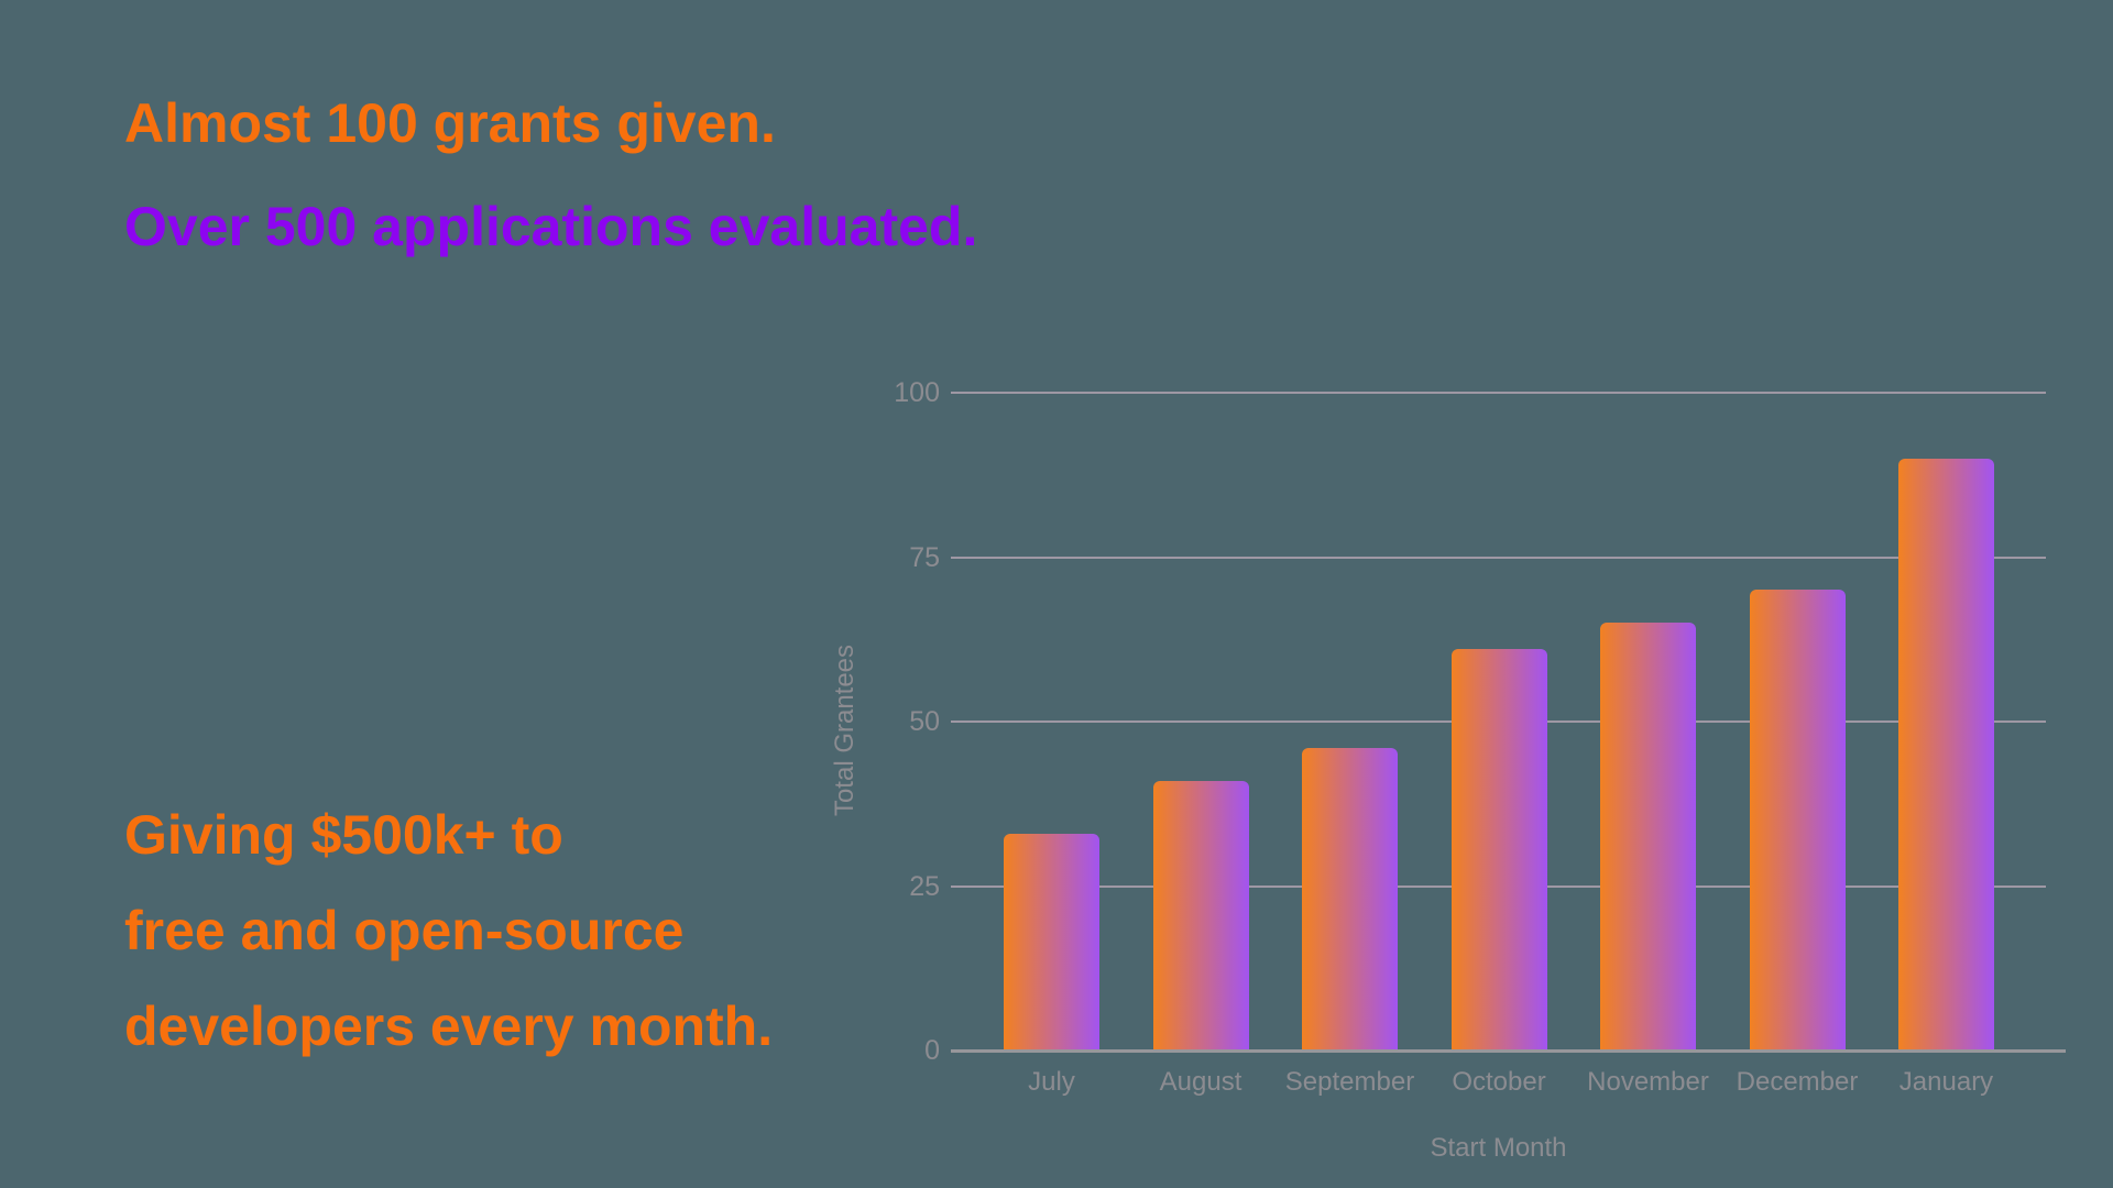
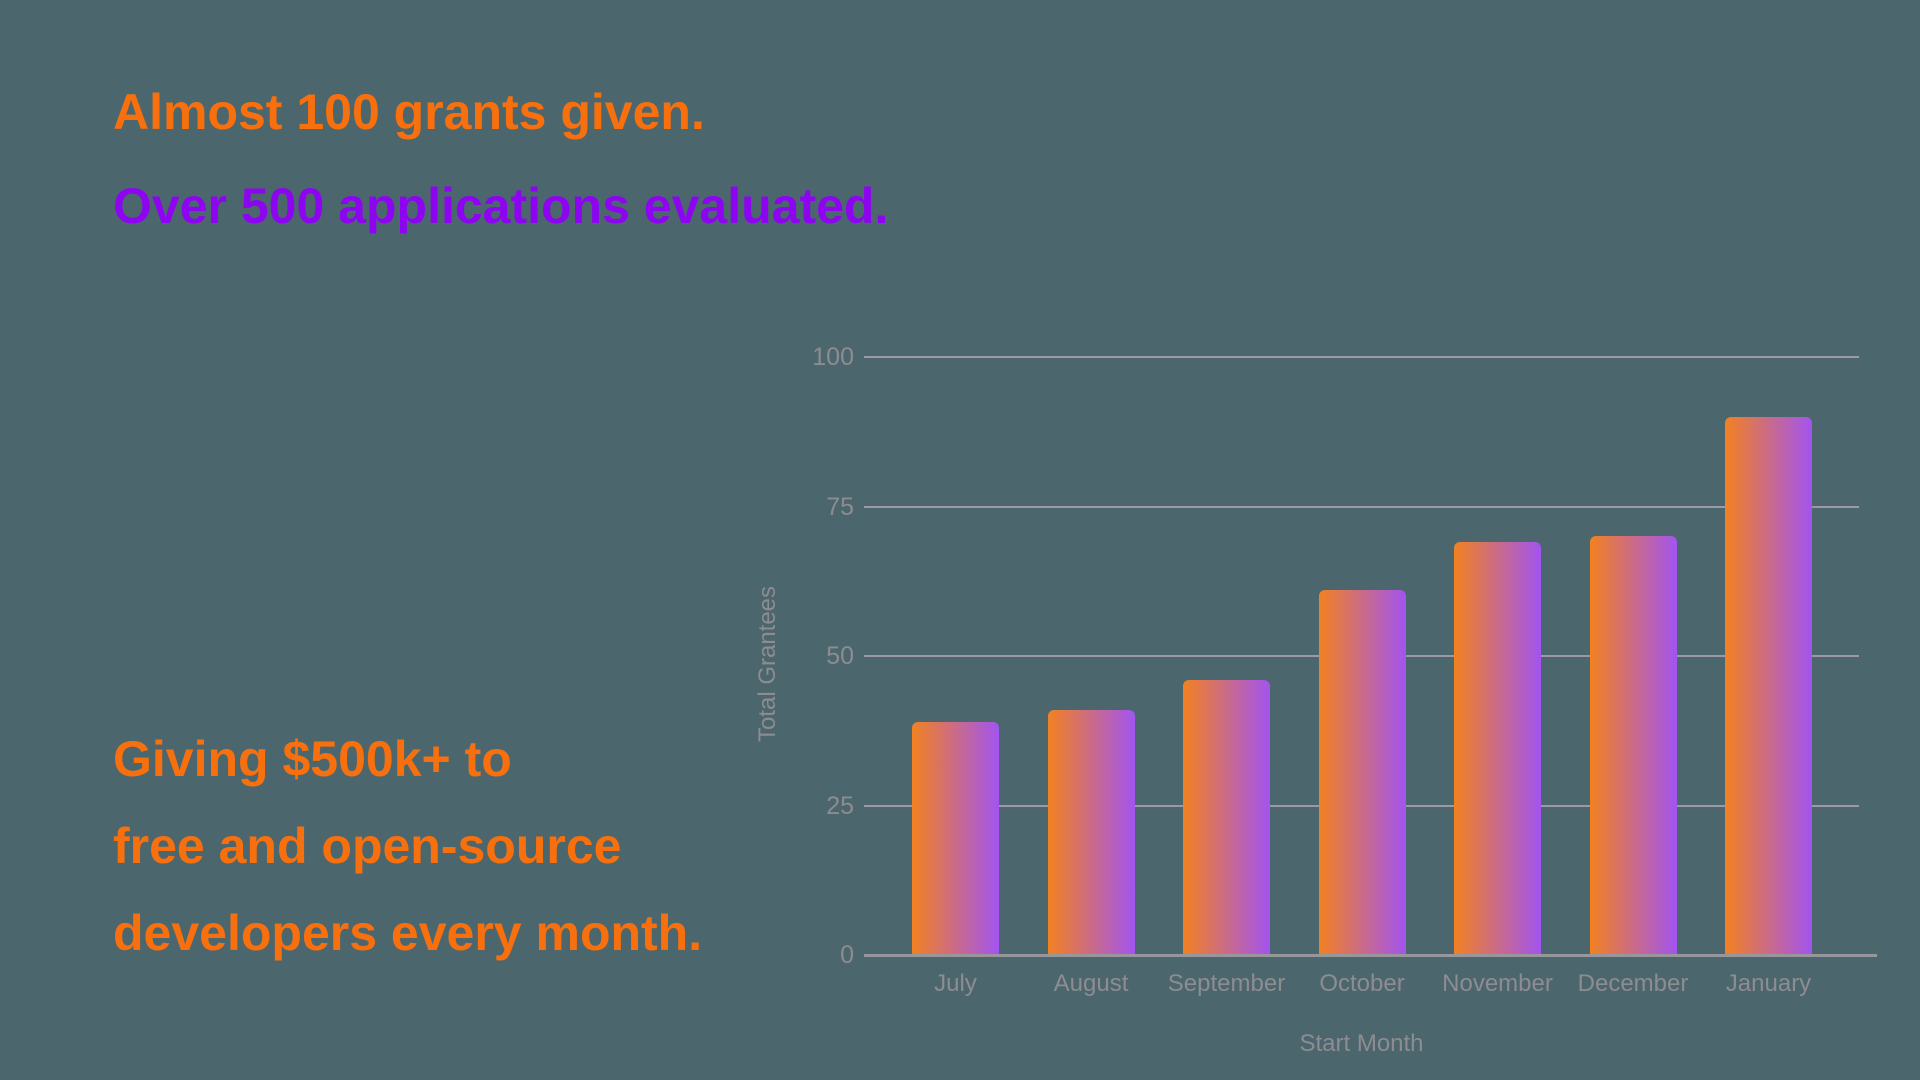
July: 33 -> 39
November: 65 -> 69
